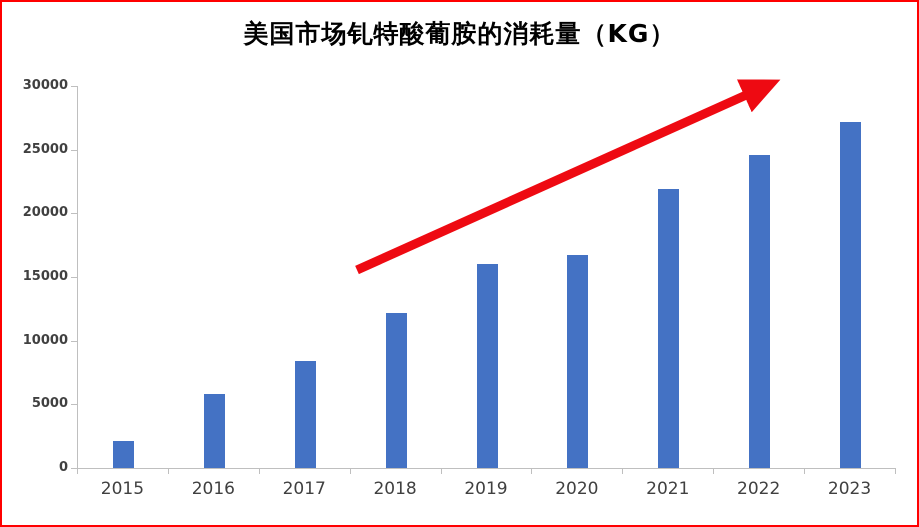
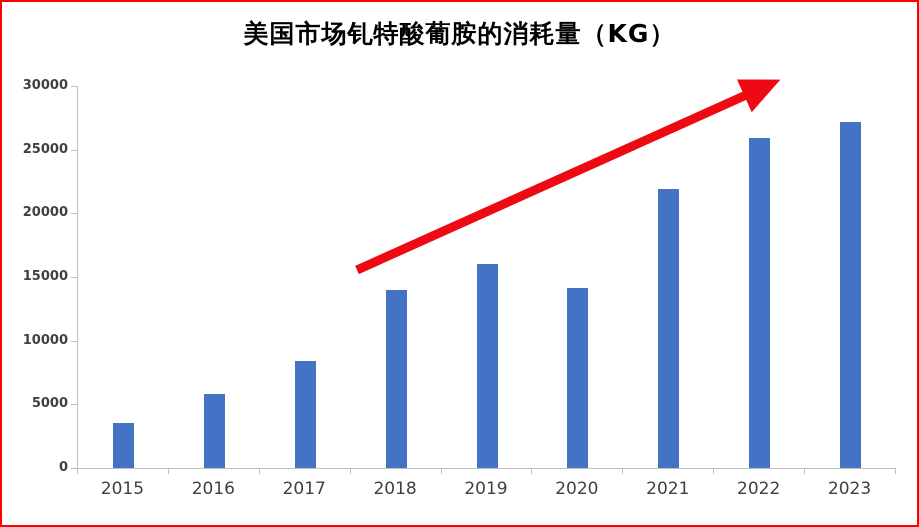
2015: 2100 -> 3500
2018: 12200 -> 14000
2020: 16700 -> 14100
2022: 24600 -> 25900
